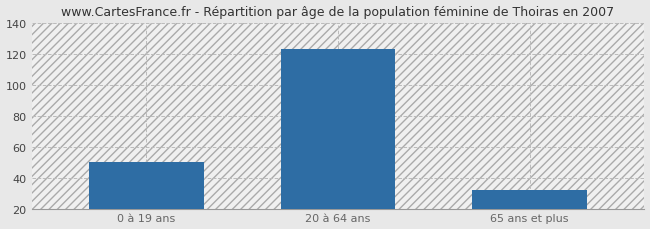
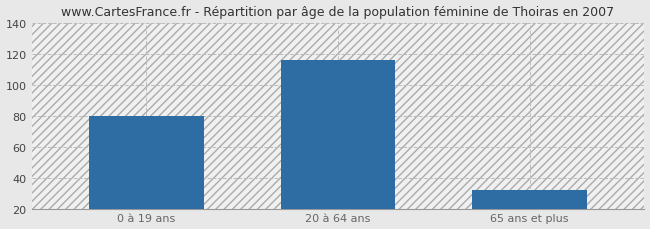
0 à 19 ans: 50 -> 80
20 à 64 ans: 123 -> 116
